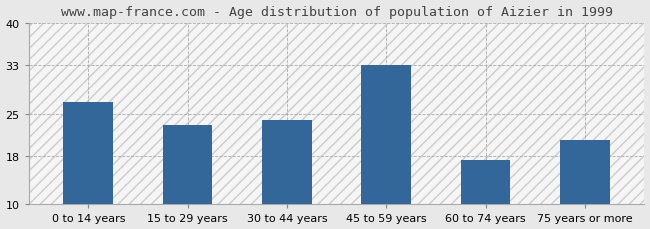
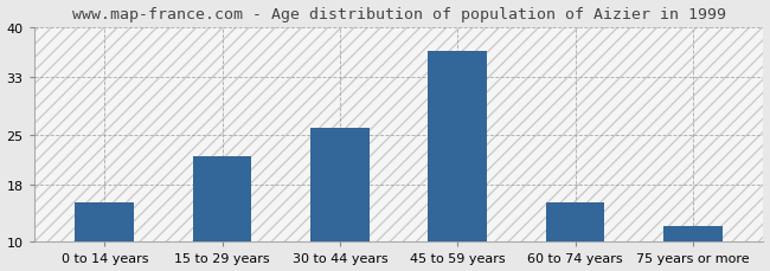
0 to 14 years: 27.0 -> 15.5
15 to 29 years: 23.2 -> 22.0
30 to 44 years: 24.0 -> 26.0
45 to 59 years: 33.0 -> 36.7
60 to 74 years: 17.4 -> 15.5
75 years or more: 20.6 -> 12.2
